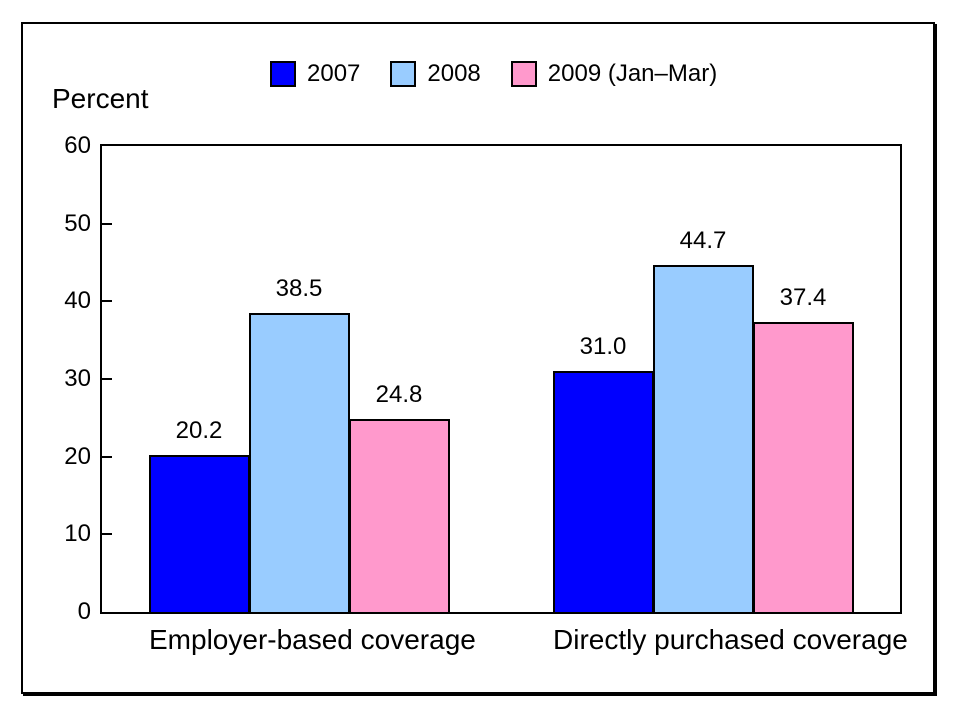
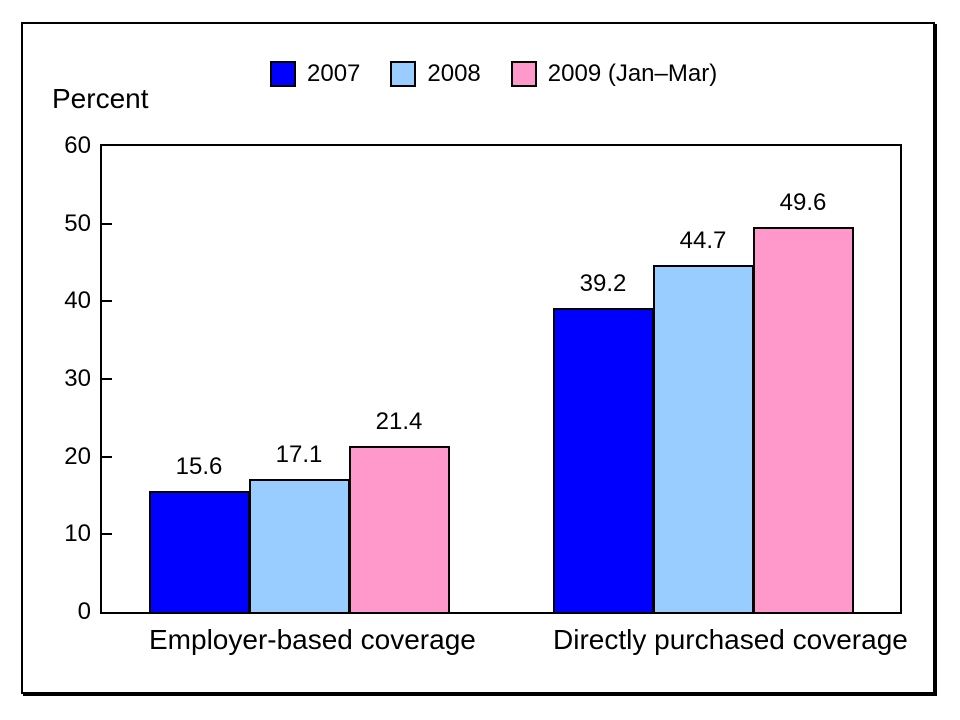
2007/Employer-based coverage: 20.2 -> 15.6
2008/Employer-based coverage: 38.5 -> 17.1
2009 (Jan–Mar)/Employer-based coverage: 24.8 -> 21.4
2007/Directly purchased coverage: 31.0 -> 39.2
2009 (Jan–Mar)/Directly purchased coverage: 37.4 -> 49.6
